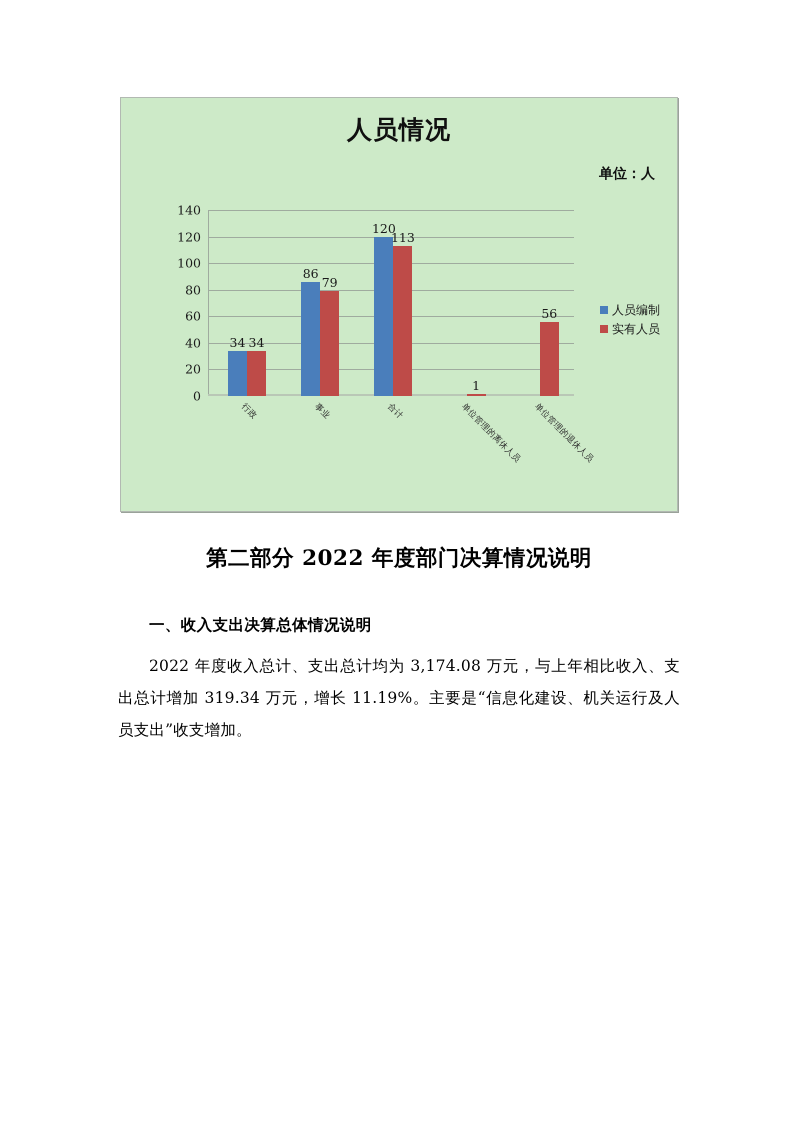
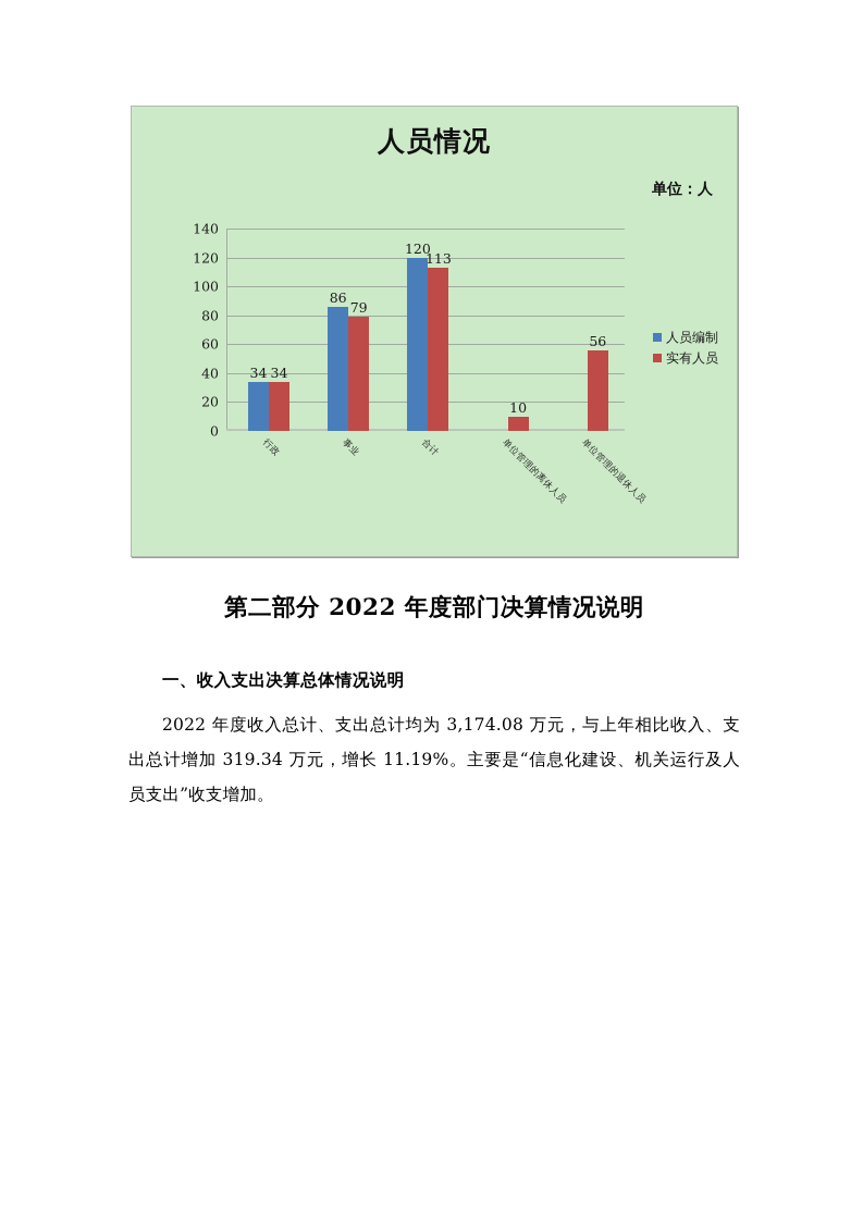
实有人员/单位管理的离休人员: 1 -> 10
